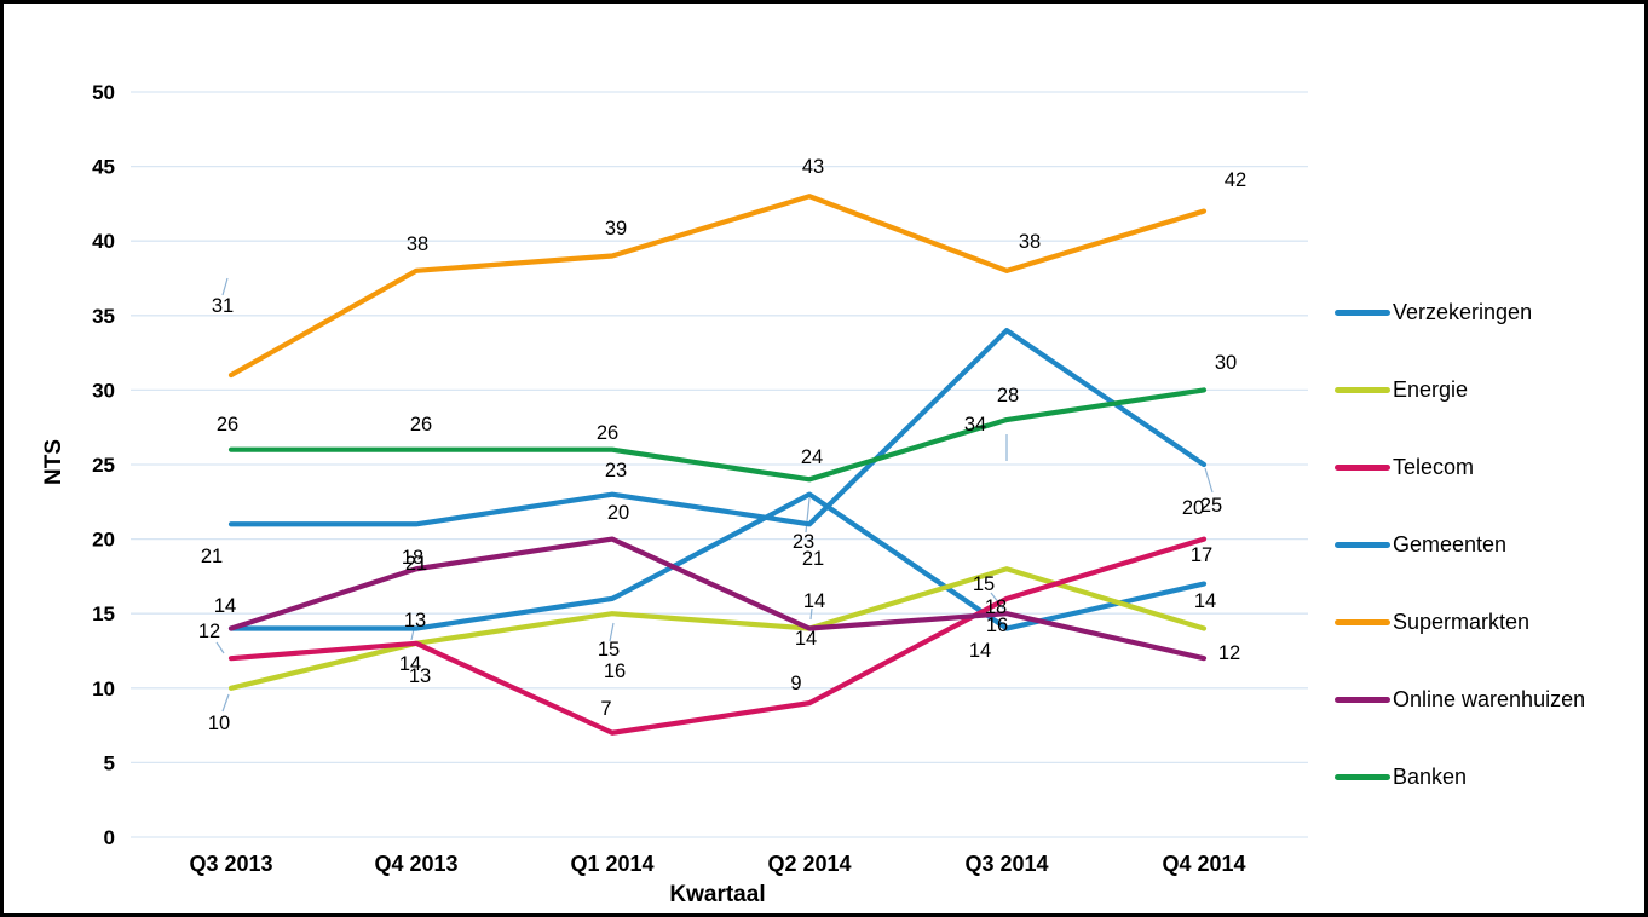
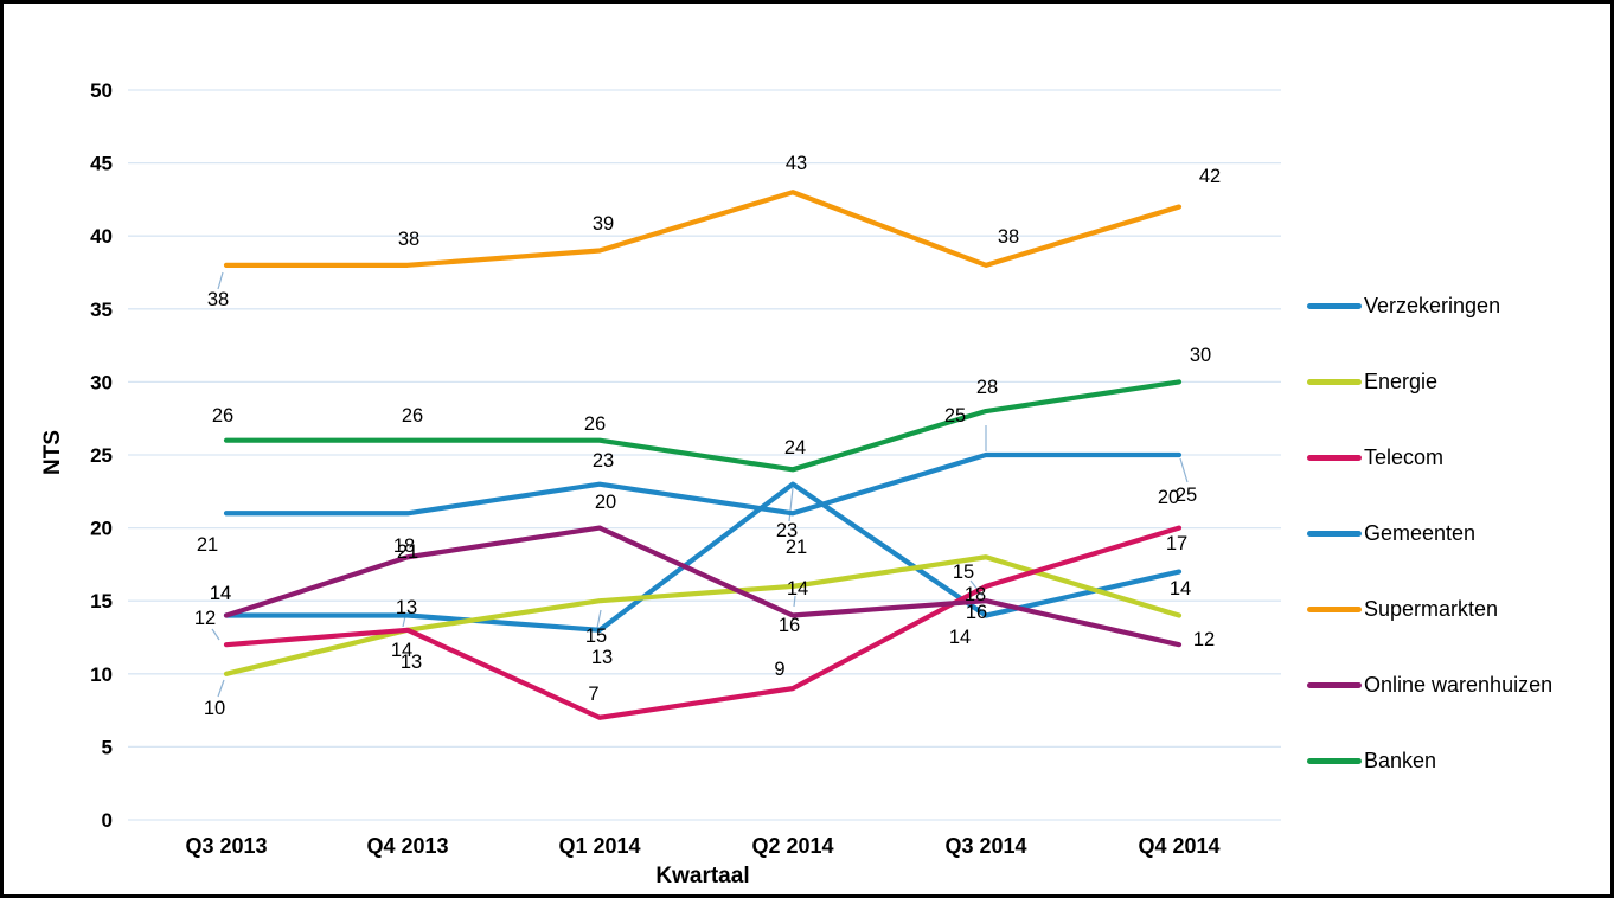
Supermarkten/Q3 2013: 31 -> 38
Verzekeringen/Q1 2014: 16 -> 13
Energie/Q2 2014: 14 -> 16
Gemeenten/Q3 2014: 34 -> 25
